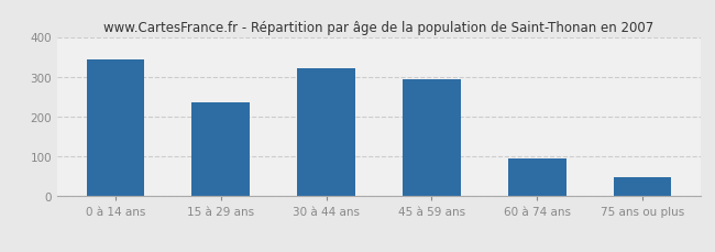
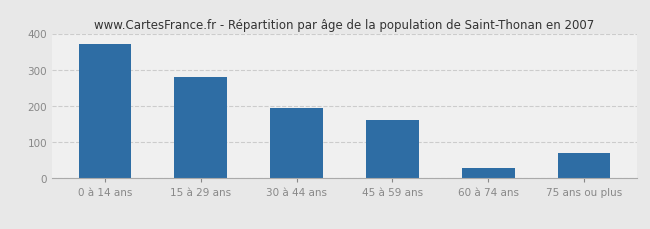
0 à 14 ans: 344 -> 370
15 à 29 ans: 236 -> 280
30 à 44 ans: 320 -> 195
45 à 59 ans: 294 -> 160
60 à 74 ans: 94 -> 30
75 ans ou plus: 48 -> 70
